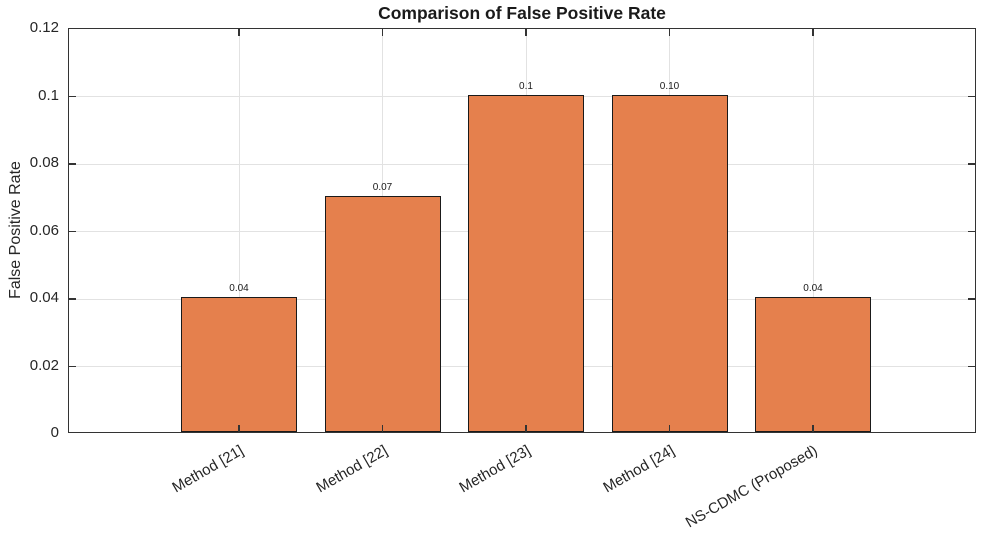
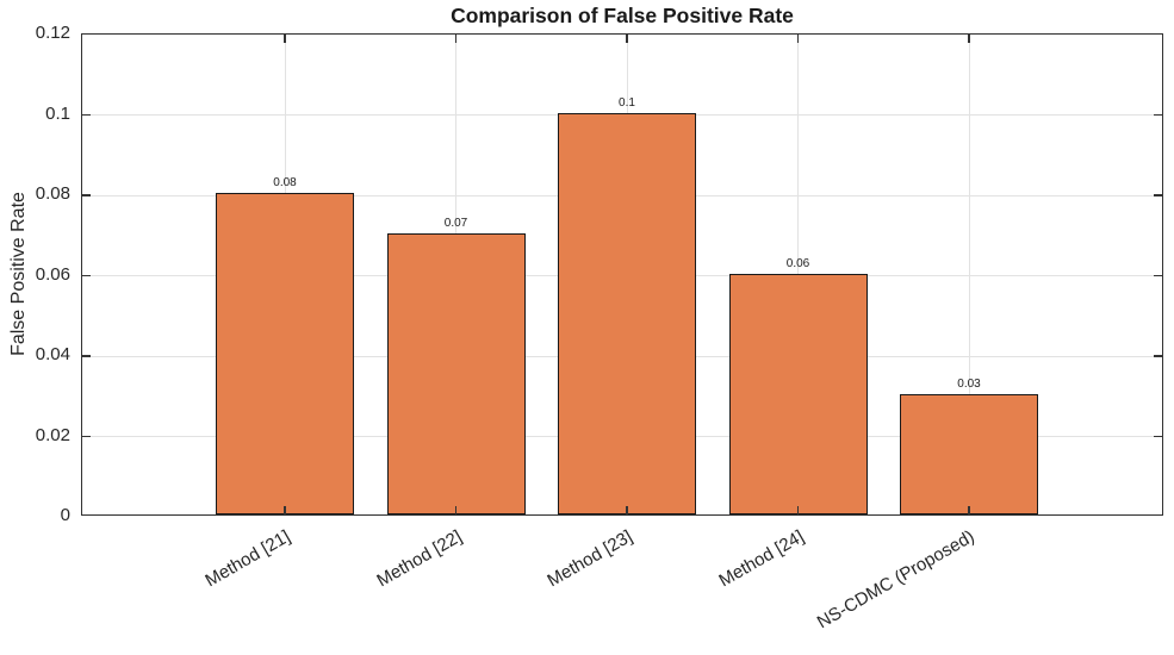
Method [21]: 0.04 -> 0.08
Method [24]: 0.10 -> 0.06
NS-CDMC (Proposed): 0.04 -> 0.03
